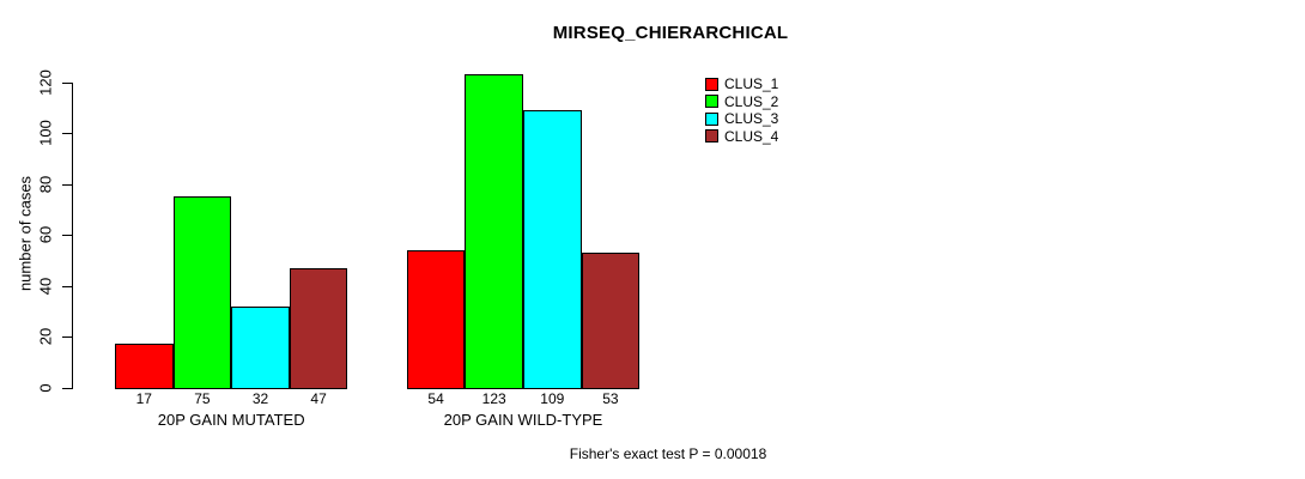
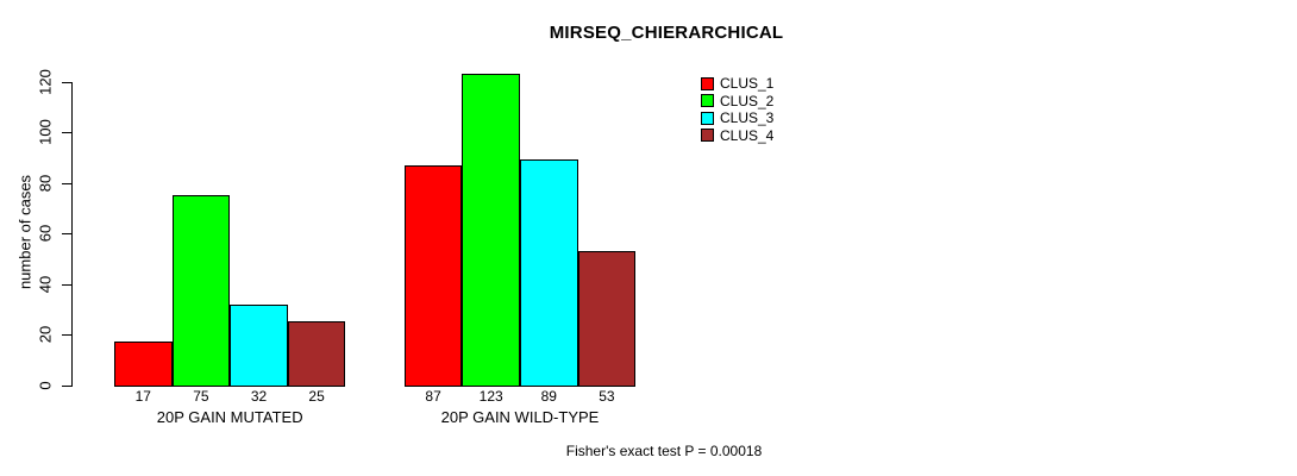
CLUS_4/20P GAIN MUTATED: 47 -> 25
CLUS_1/20P GAIN WILD-TYPE: 54 -> 87
CLUS_3/20P GAIN WILD-TYPE: 109 -> 89
